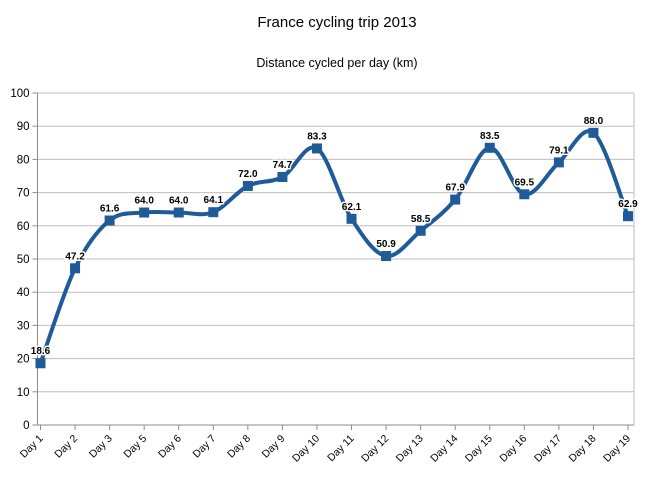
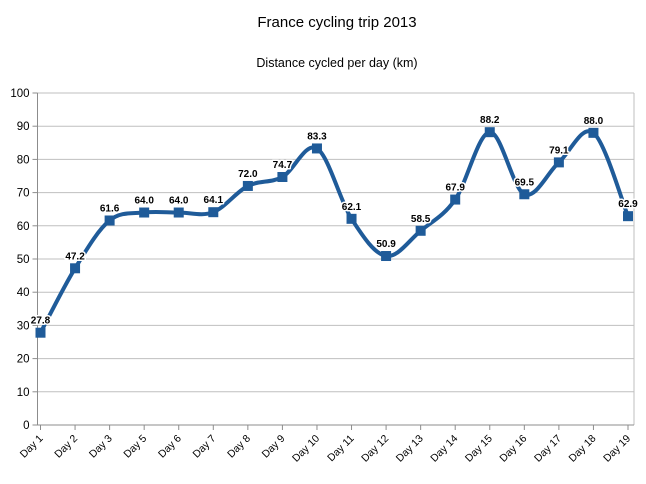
Day 1: 18.6 -> 27.8
Day 15: 83.5 -> 88.2
